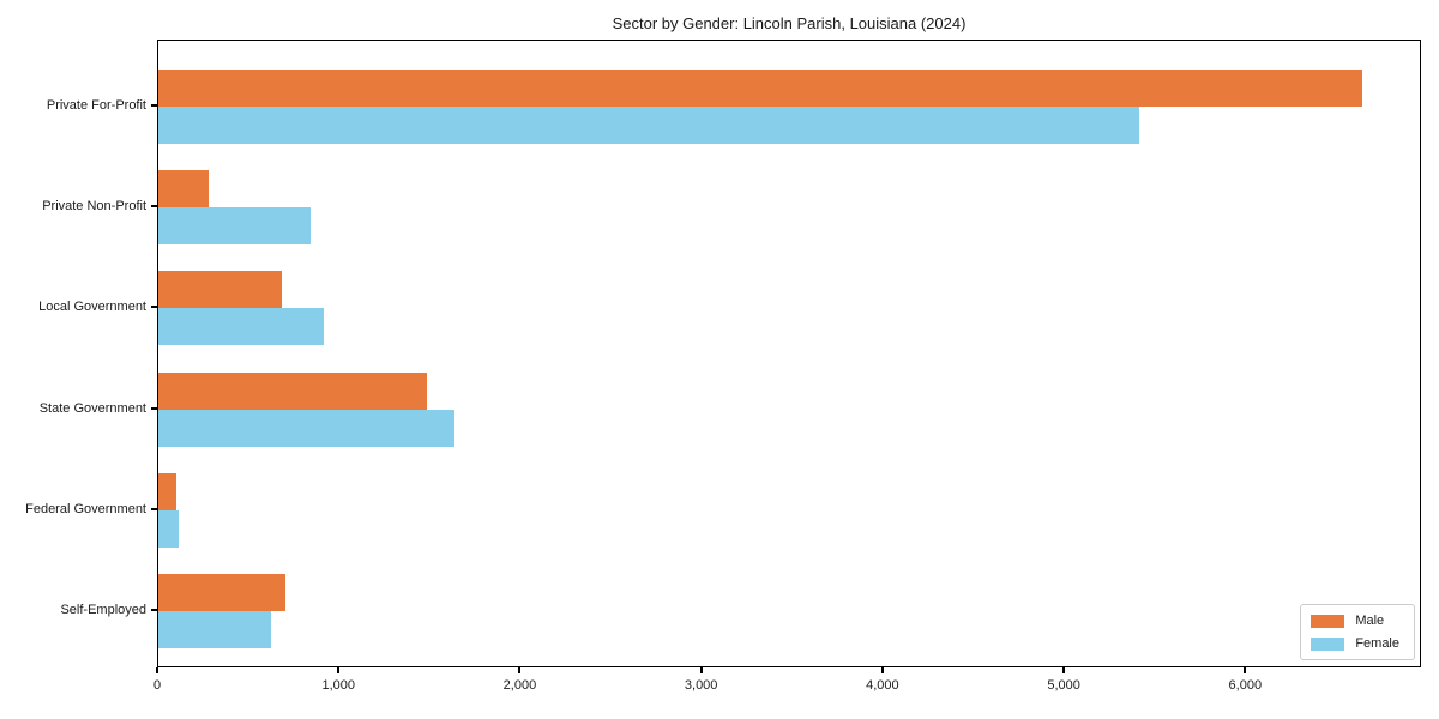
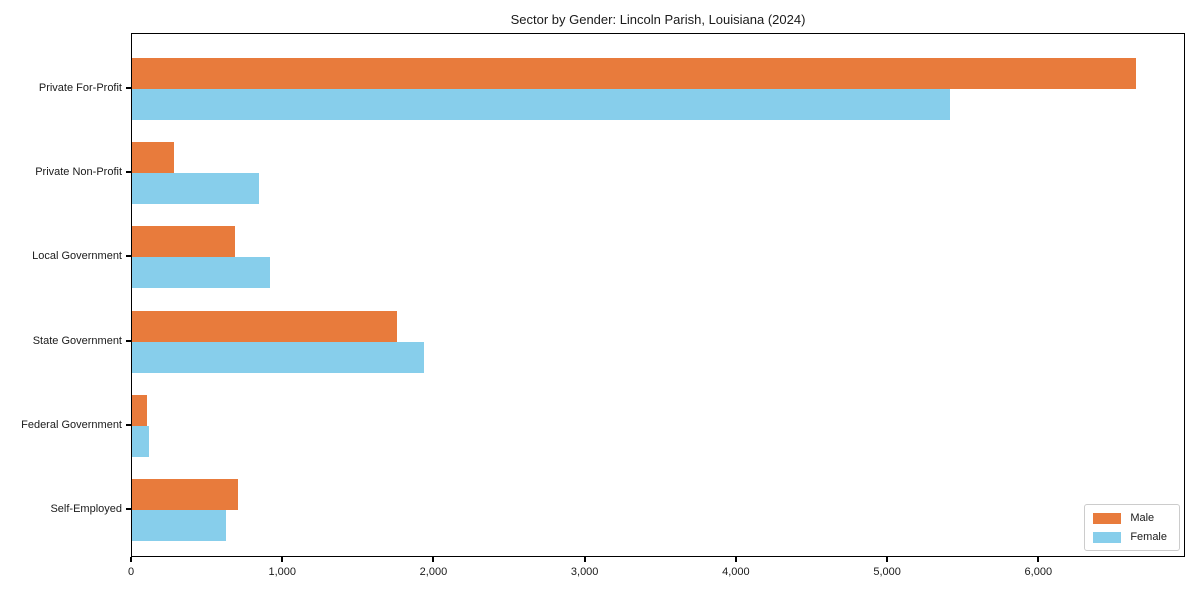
Male/State Government: 1480 -> 1750
Female/State Government: 1630 -> 1930
